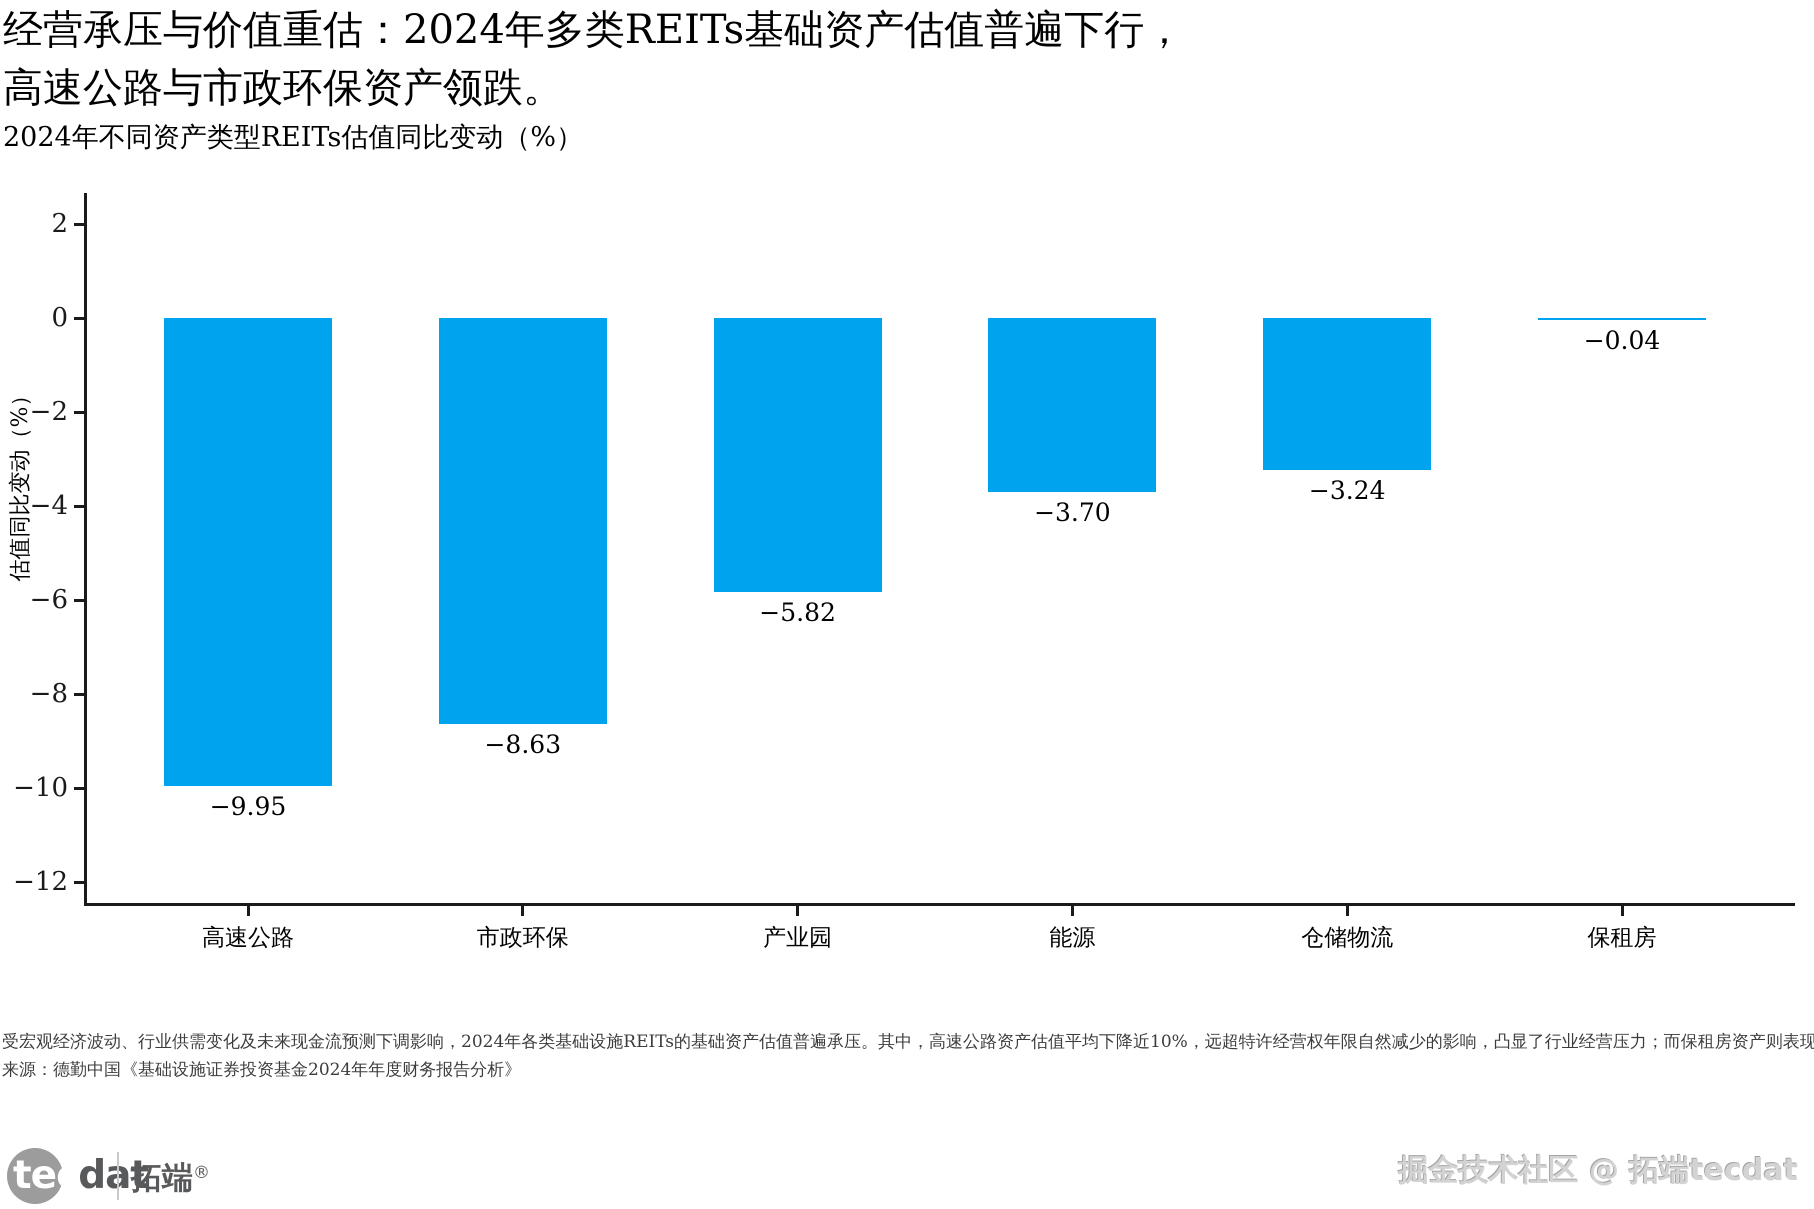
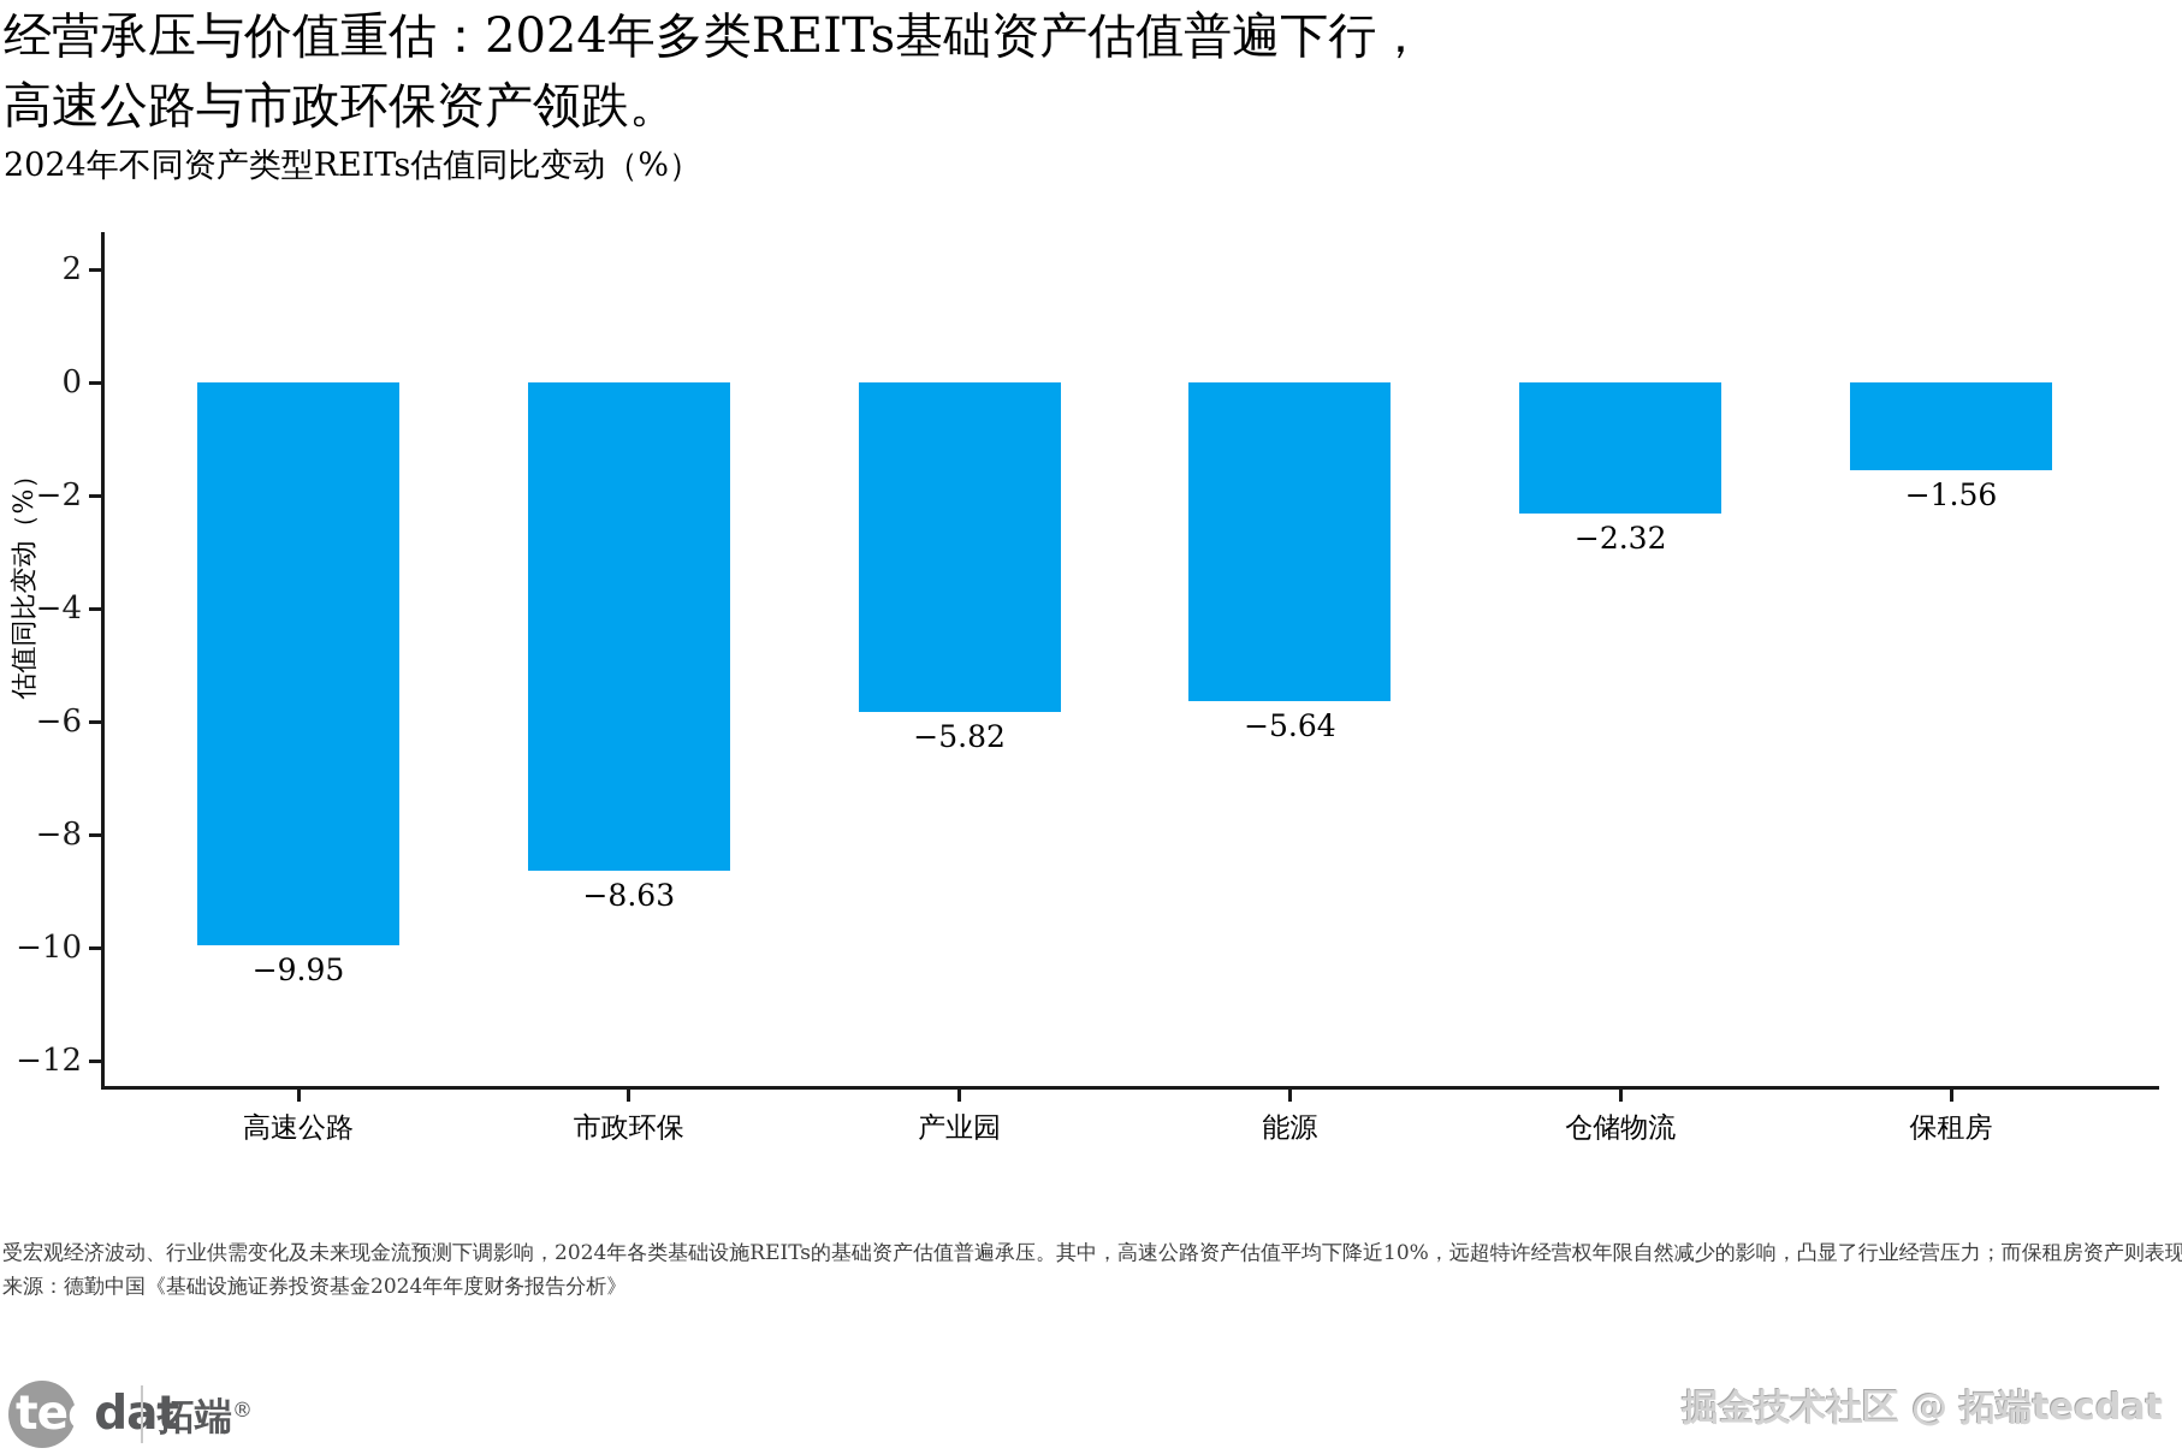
能源: −3.70 -> −5.64
仓储物流: −3.24 -> −2.32
保租房: −0.04 -> −1.56
